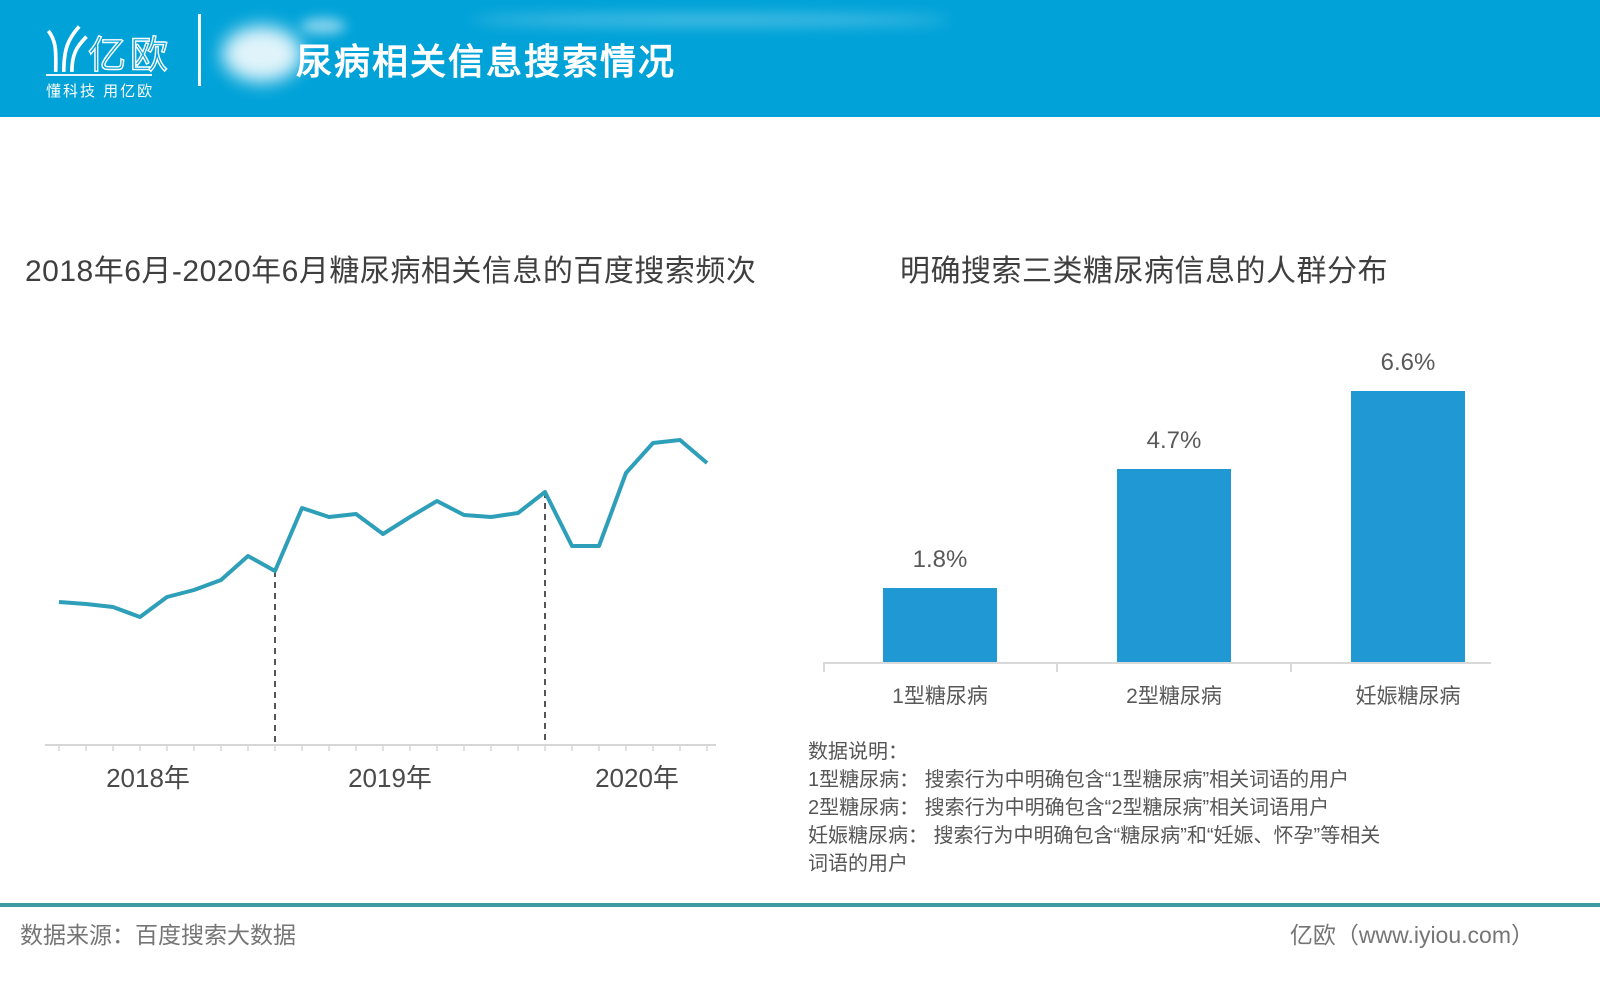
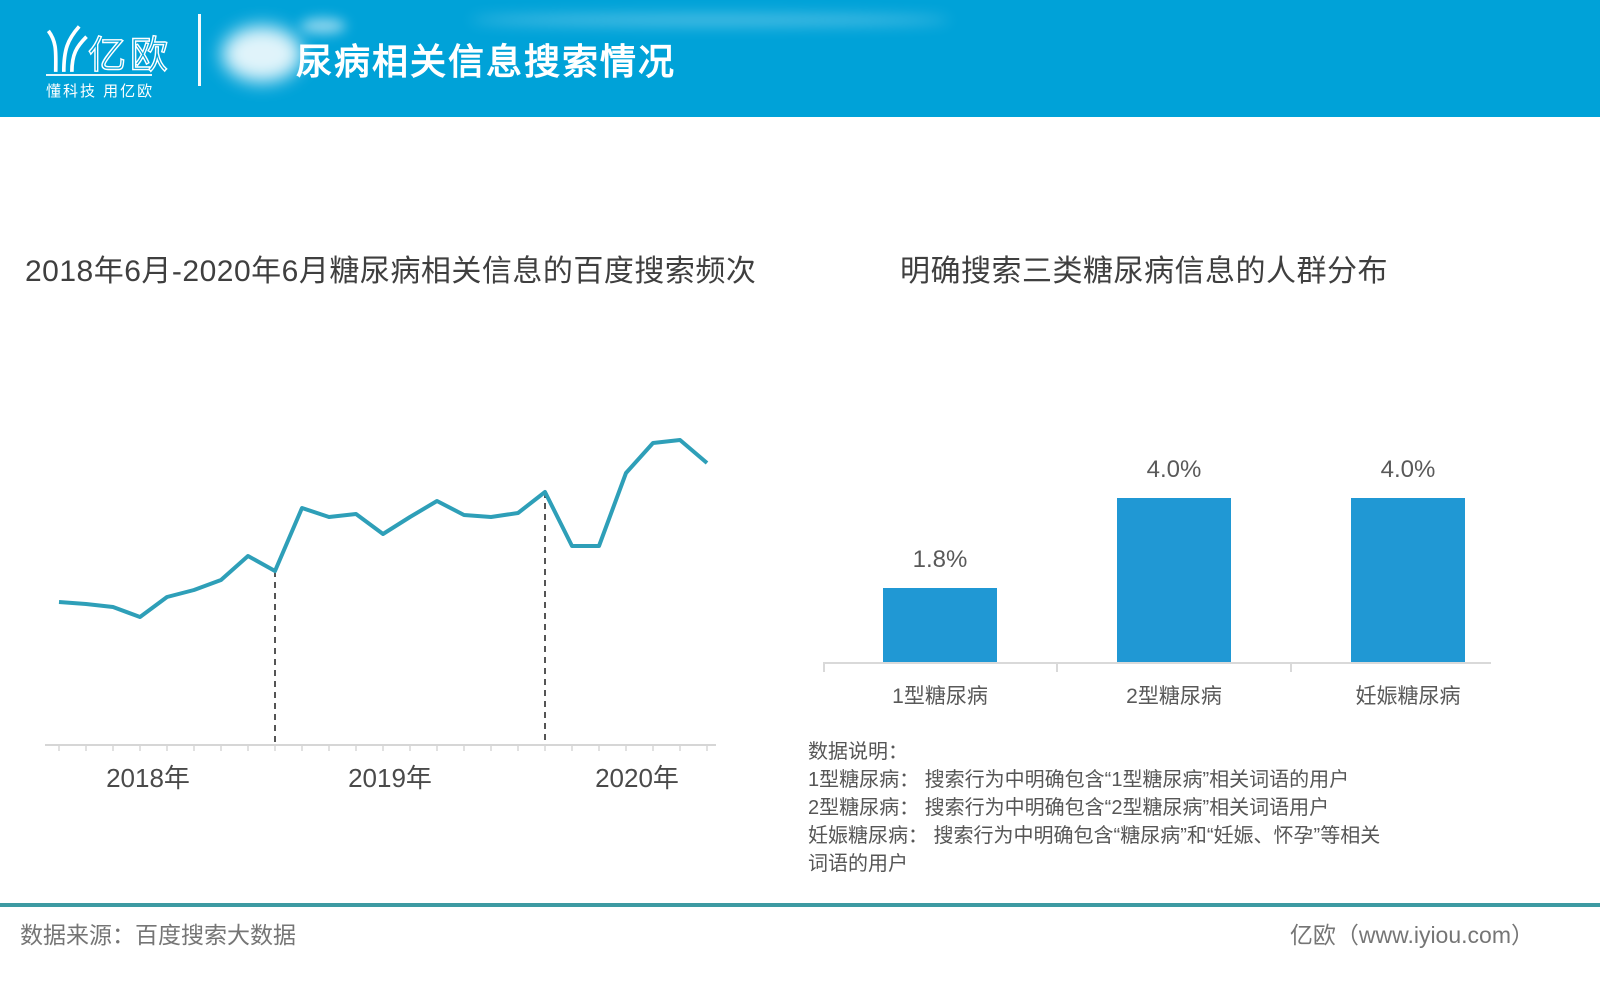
明确搜索三类糖尿病信息的人群分布/2型糖尿病: 4.7% -> 4.0%
明确搜索三类糖尿病信息的人群分布/妊娠糖尿病: 6.6% -> 4.0%
